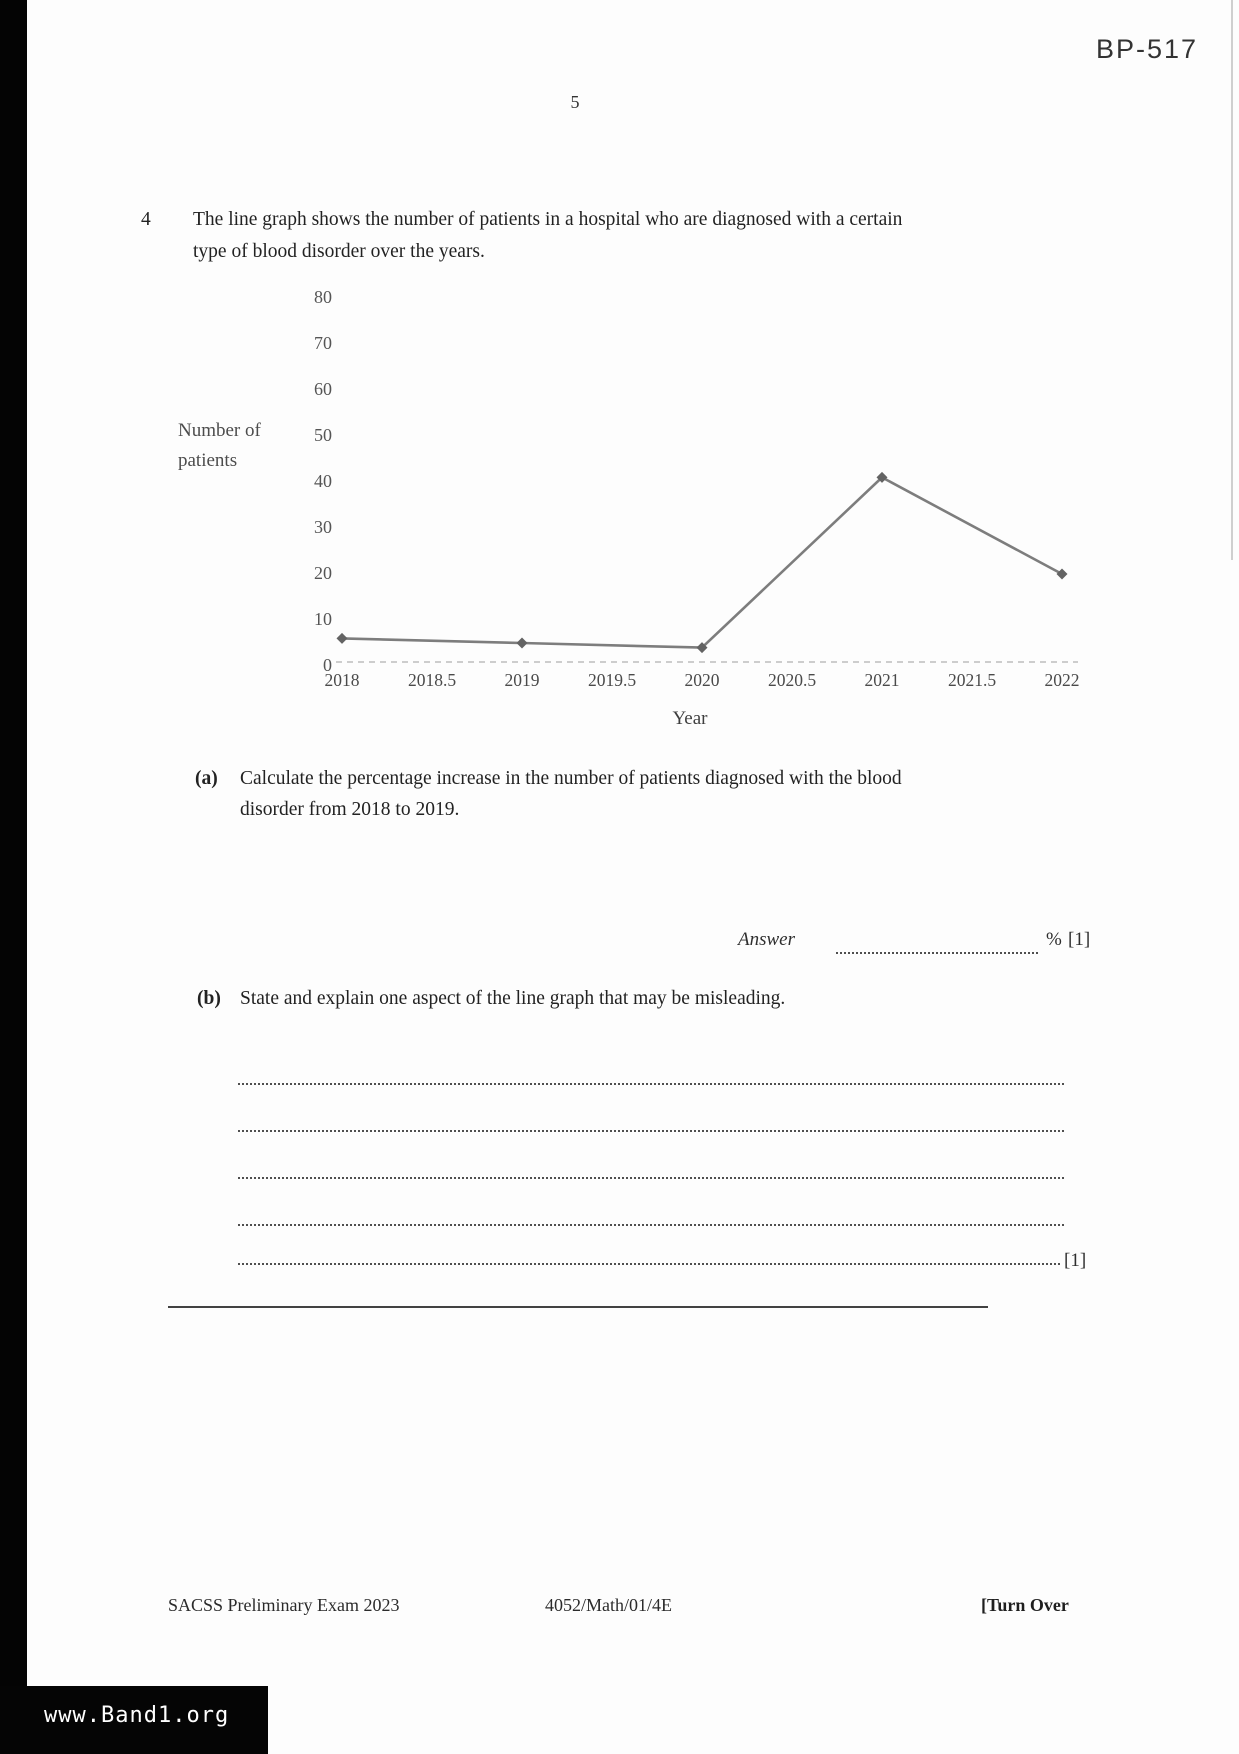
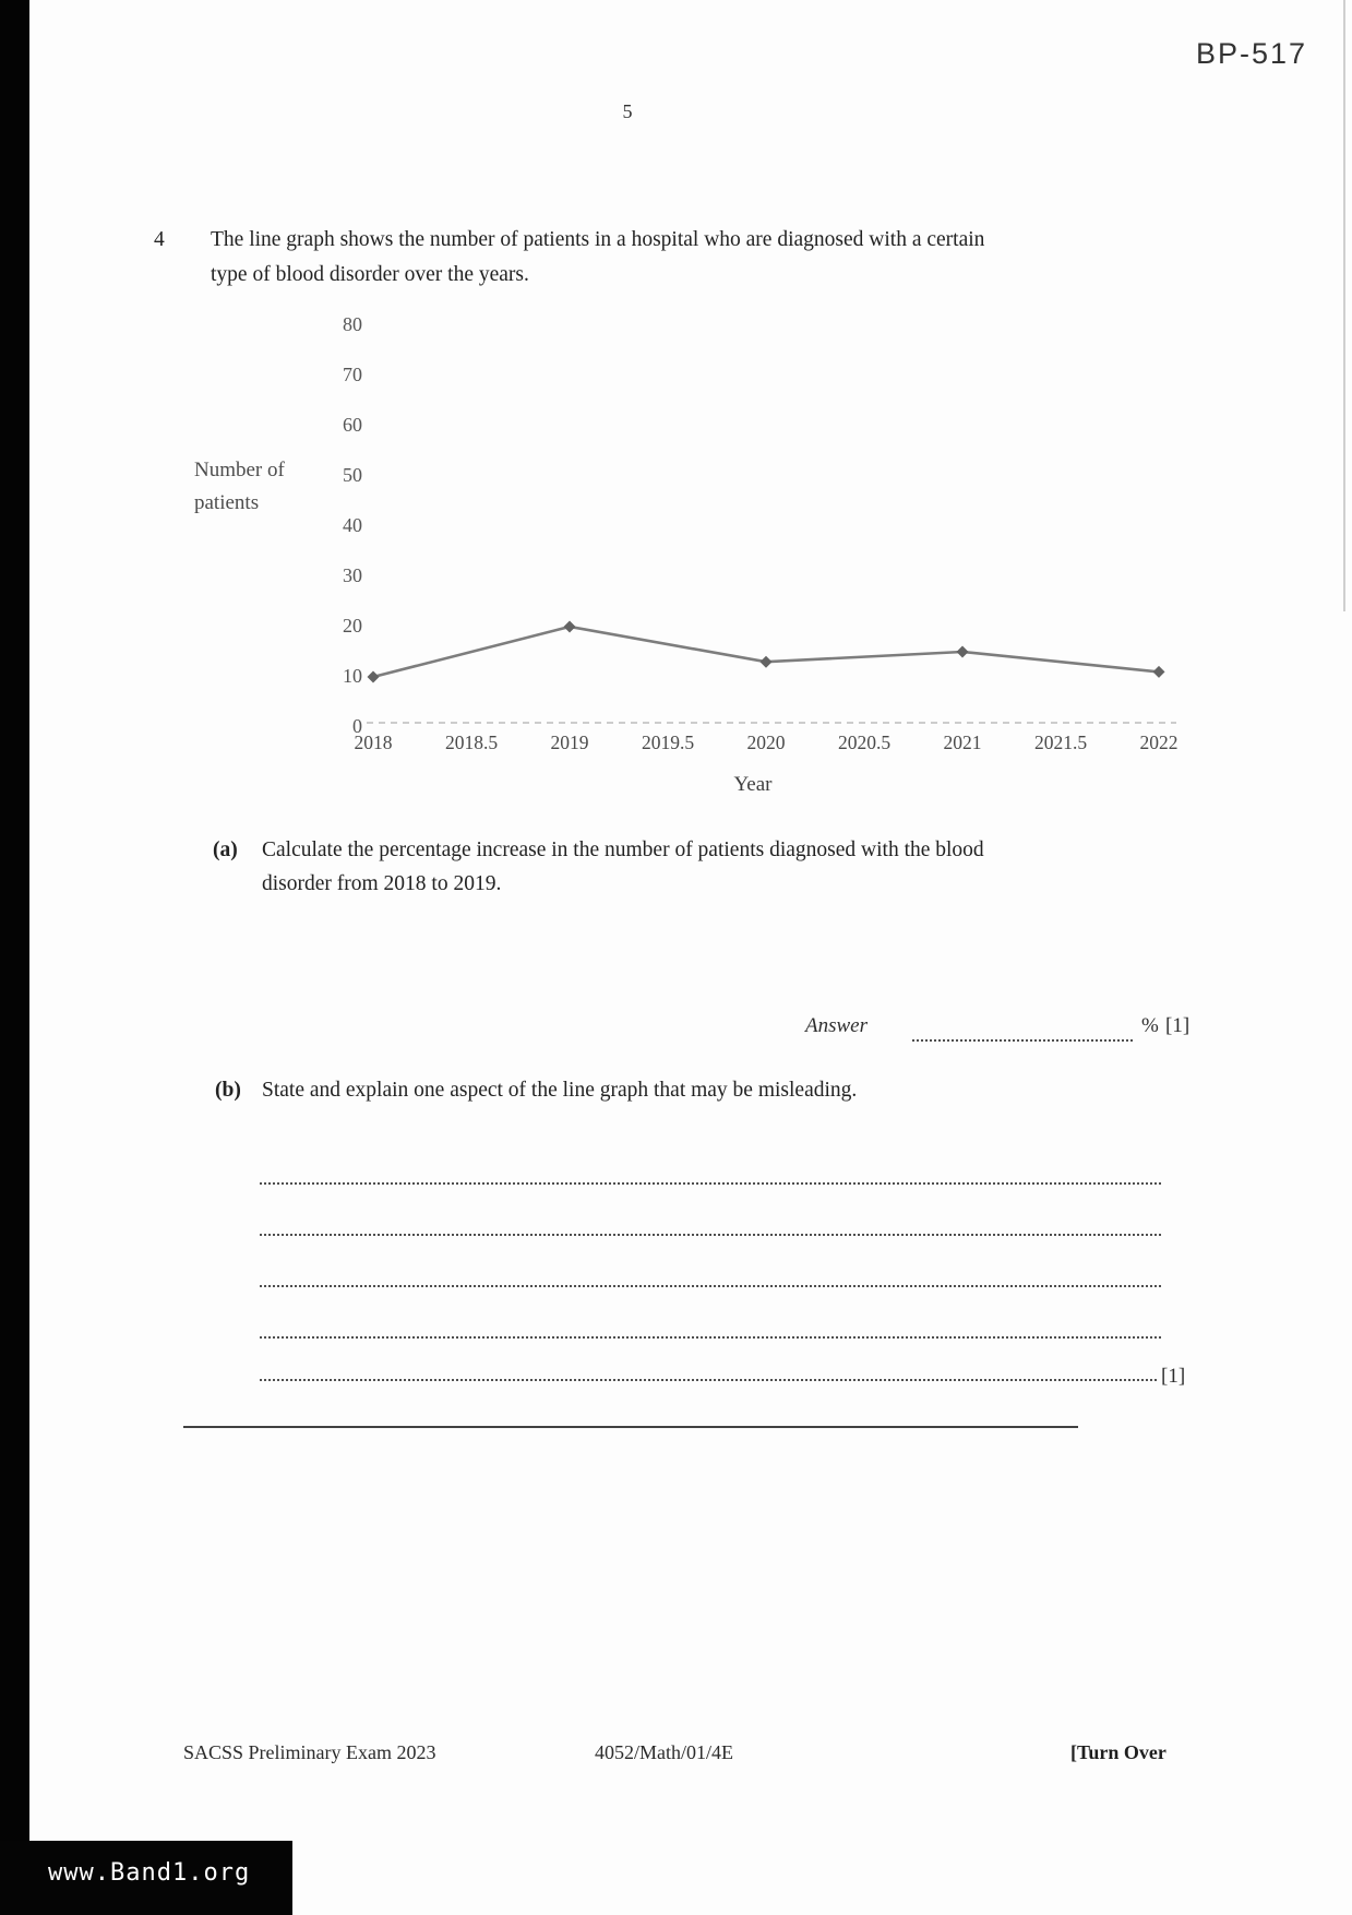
2018: 6 -> 10
2019: 5 -> 20
2020: 4 -> 13
2021: 41 -> 15
2022: 20 -> 11
